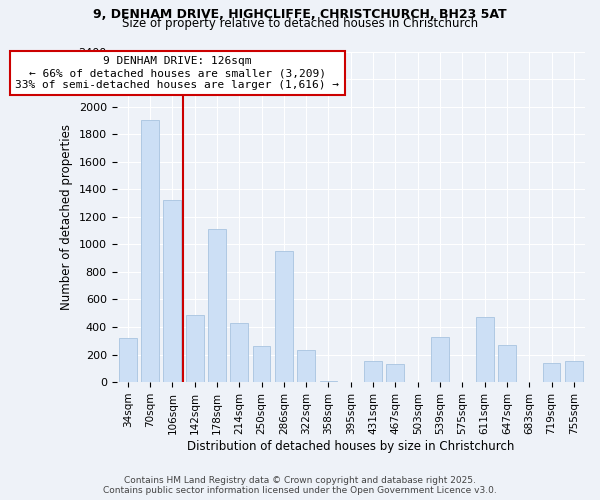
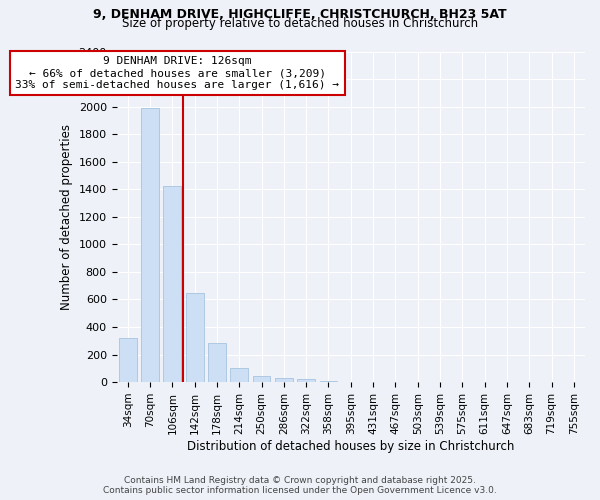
70sqm: 1900 -> 1990
106sqm: 1320 -> 1420
142sqm: 490 -> 650
178sqm: 1110 -> 280
214sqm: 430 -> 100
250sqm: 260 -> 40
286sqm: 950 -> 30
322sqm: 230 -> 20
431sqm: 150 -> 0
467sqm: 130 -> 0
539sqm: 330 -> 0
611sqm: 470 -> 0
647sqm: 270 -> 0
719sqm: 140 -> 0
755sqm: 150 -> 0
